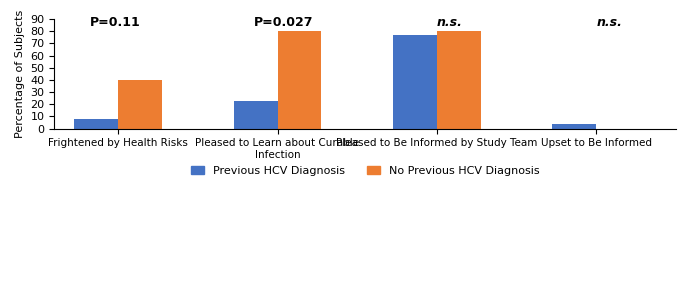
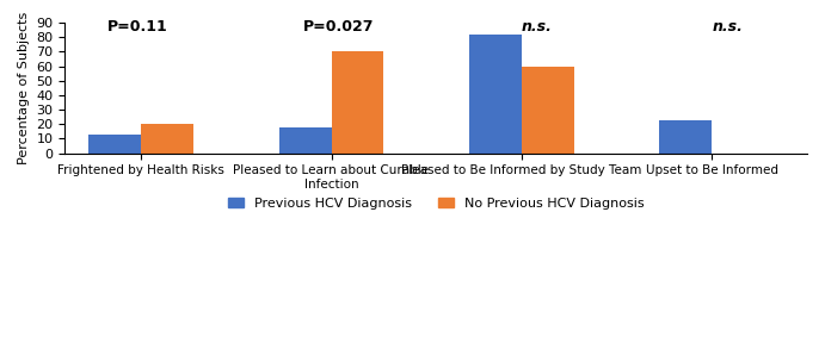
Previous HCV Diagnosis/Frightened by Health Risks: 8 -> 13
No Previous HCV Diagnosis/Frightened by Health Risks: 40 -> 20
Previous HCV Diagnosis/Pleased to Learn about Curable Infection: 23 -> 18
No Previous HCV Diagnosis/Pleased to Learn about Curable Infection: 80 -> 70
Previous HCV Diagnosis/Pleased to Be Informed by Study Team: 77 -> 82
No Previous HCV Diagnosis/Pleased to Be Informed by Study Team: 80 -> 60
Previous HCV Diagnosis/Upset to Be Informed: 4 -> 23
